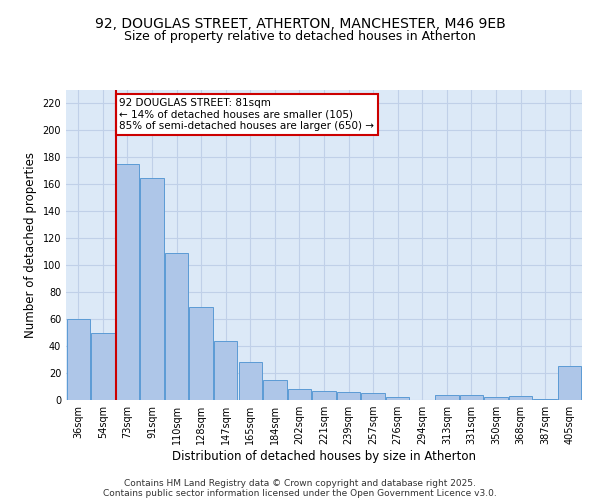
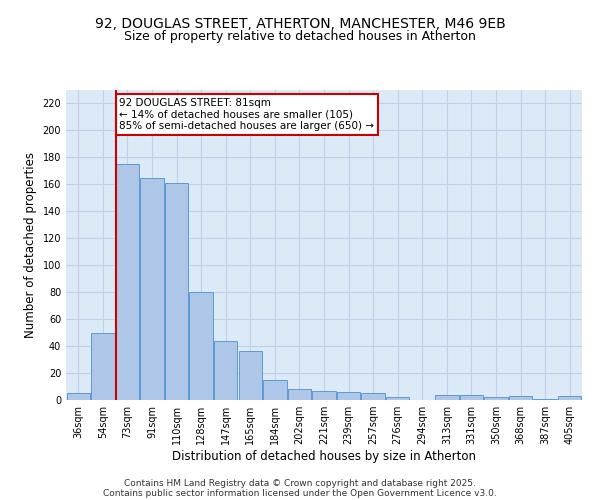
36sqm: 60 -> 5
110sqm: 109 -> 161
128sqm: 69 -> 80
165sqm: 28 -> 36
405sqm: 25 -> 3
